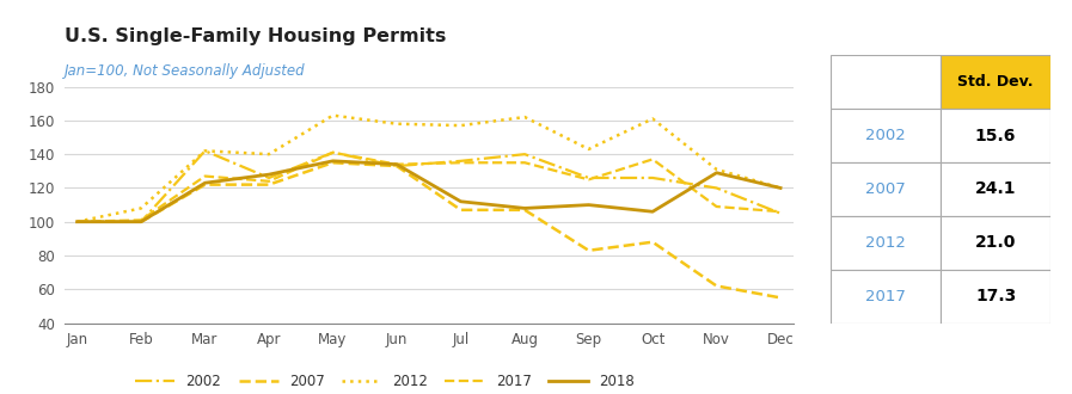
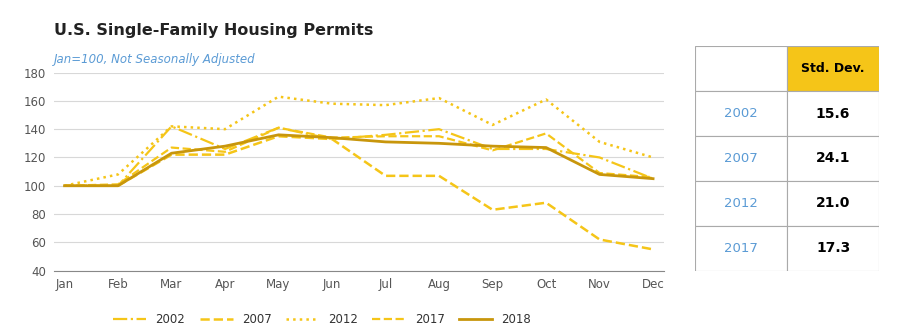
2018/Jul: 112 -> 131
2018/Aug: 108 -> 130
2018/Sep: 110 -> 128
2018/Oct: 106 -> 127
2018/Nov: 129 -> 108
2018/Dec: 120 -> 105
